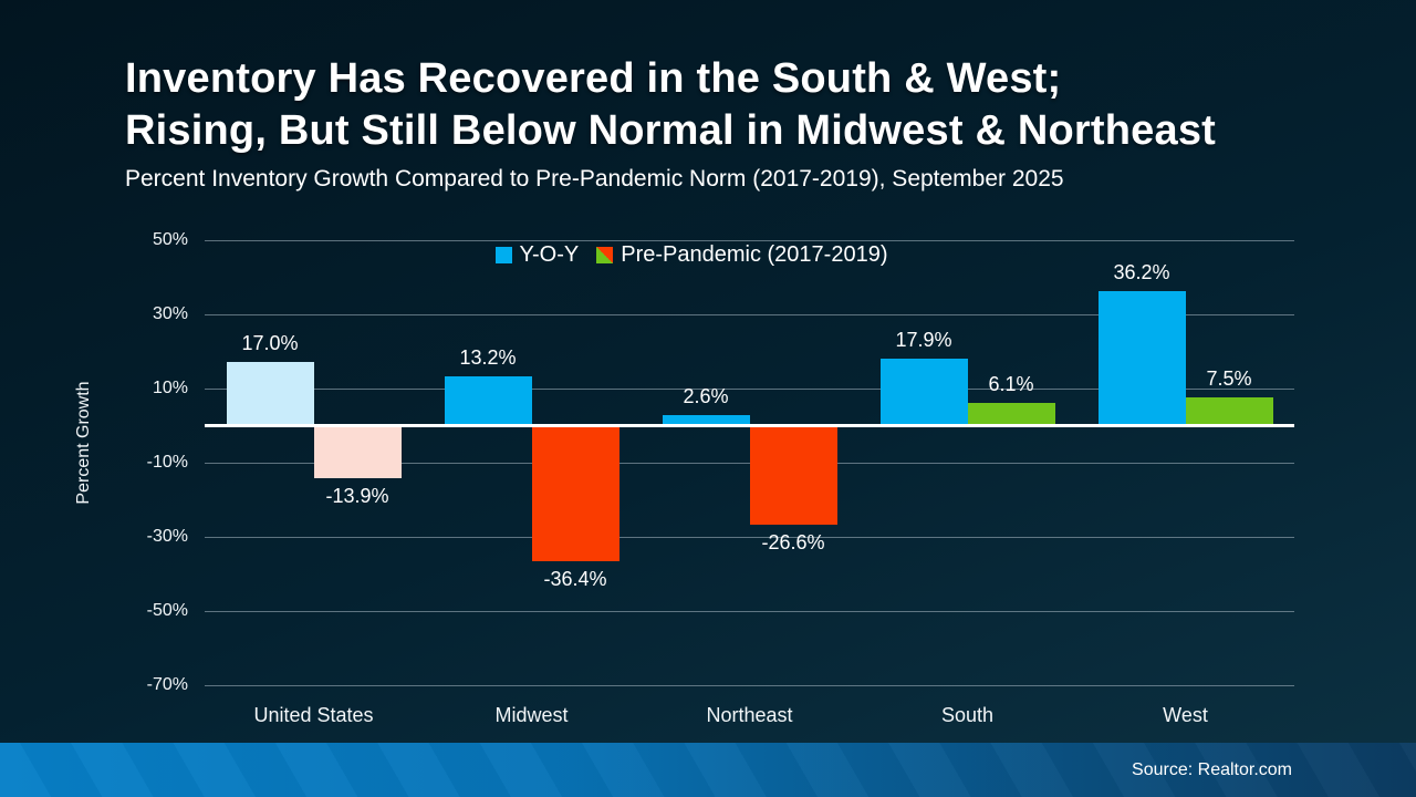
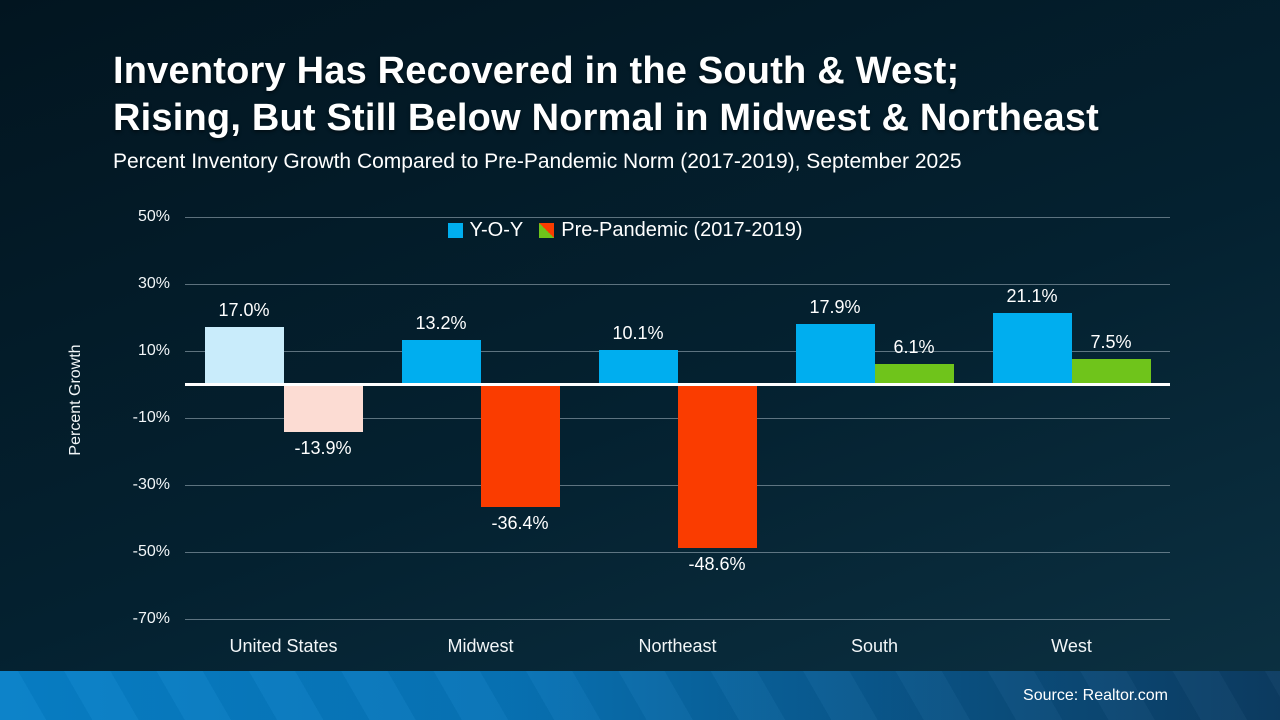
Y-O-Y/Northeast: 2.6% -> 10.1%
Pre-Pandemic (2017-2019)/Northeast: -26.6% -> -48.6%
Y-O-Y/West: 36.2% -> 21.1%
